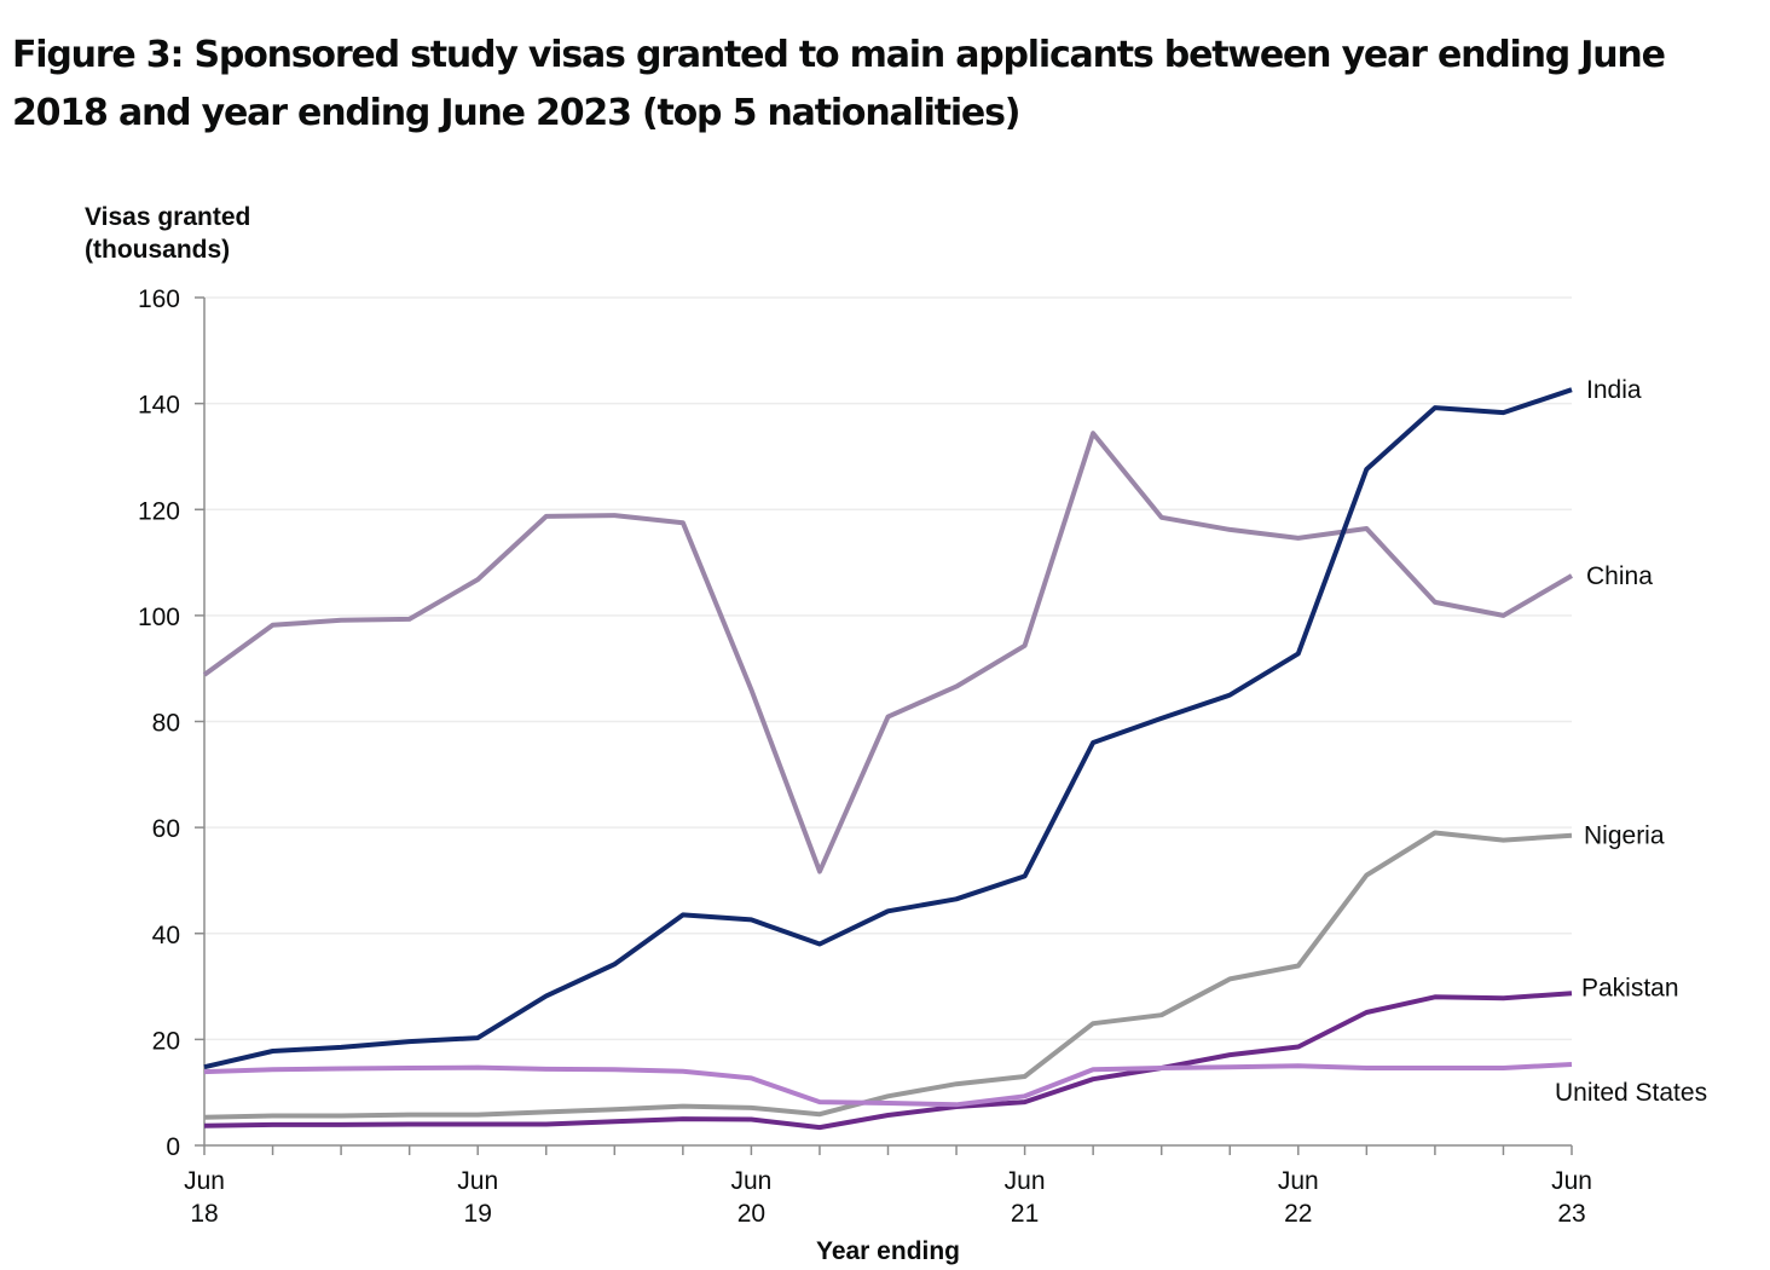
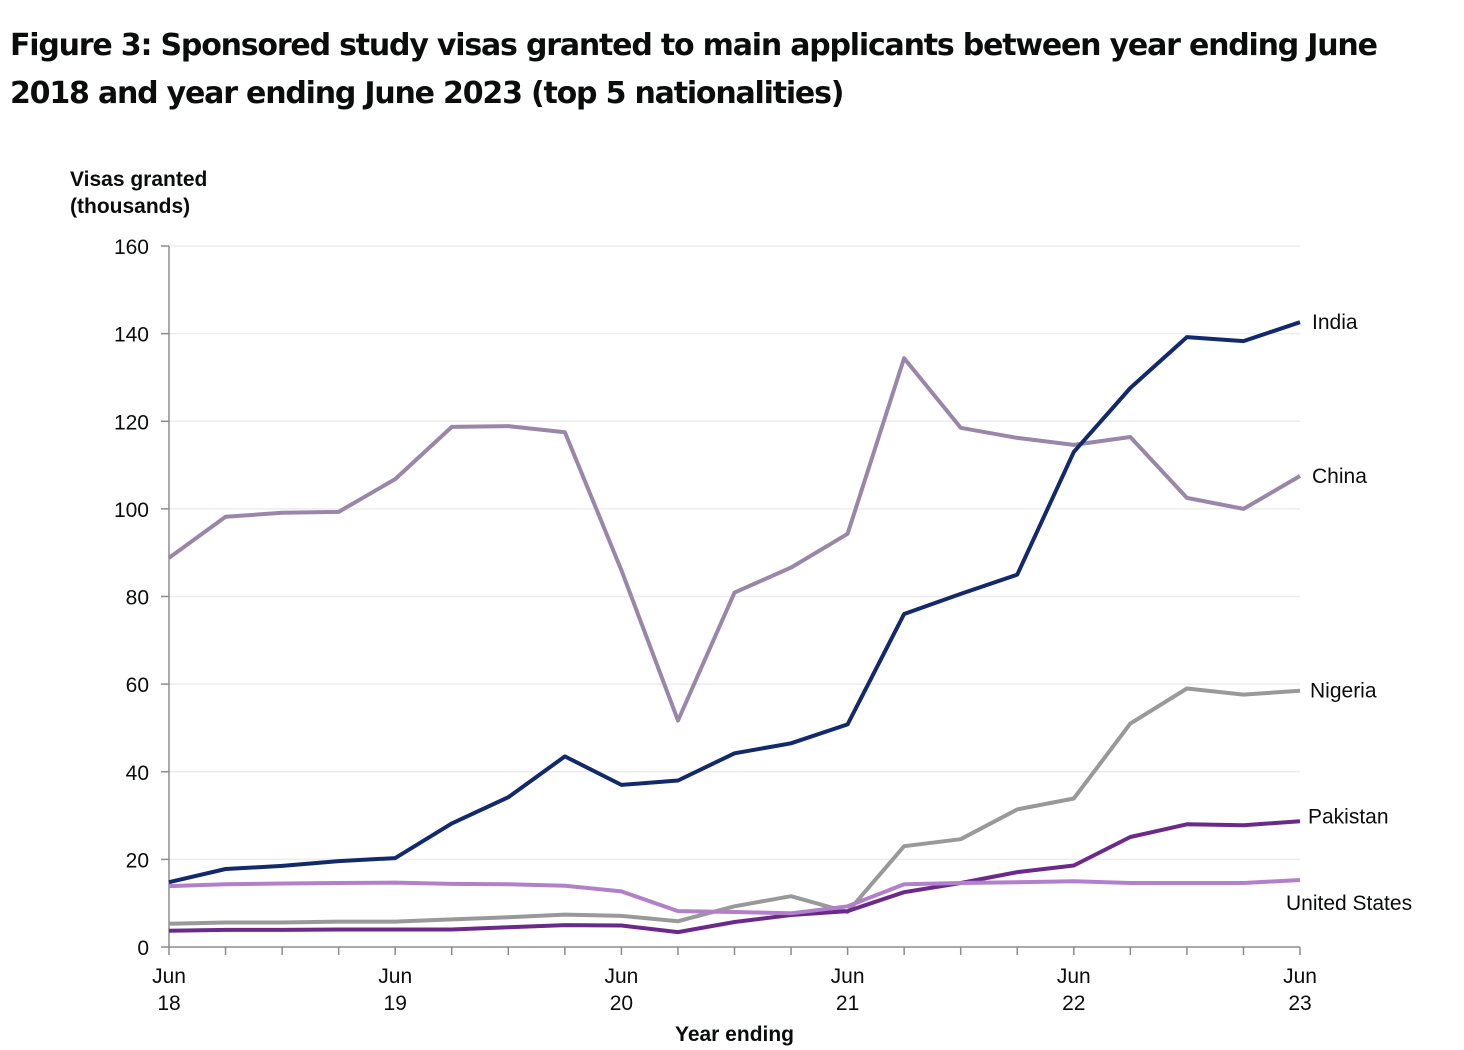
India/Jun 20: 43 -> 37
Nigeria/Jun 21: 13 -> 8
India/Jun 22: 93 -> 113
